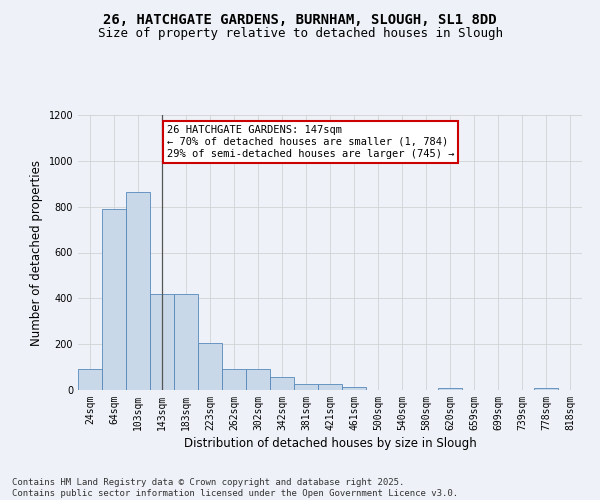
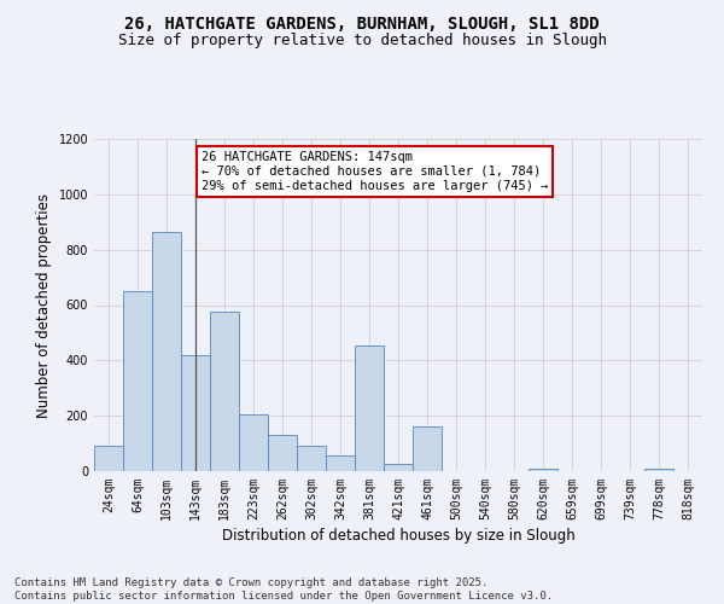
64sqm: 790 -> 650
183sqm: 420 -> 575
262sqm: 90 -> 130
381sqm: 25 -> 455
461sqm: 15 -> 160
